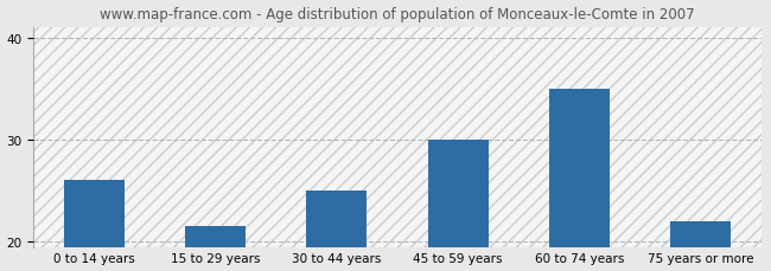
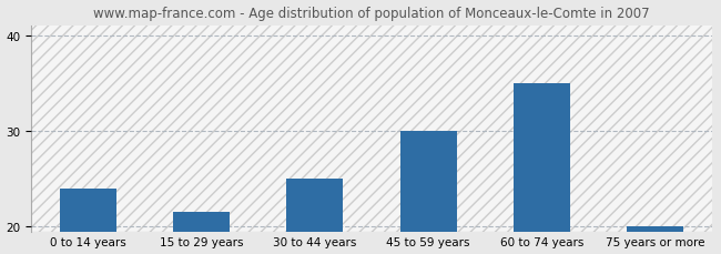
0 to 14 years: 26.0 -> 24.0
75 years or more: 22.0 -> 20.0
